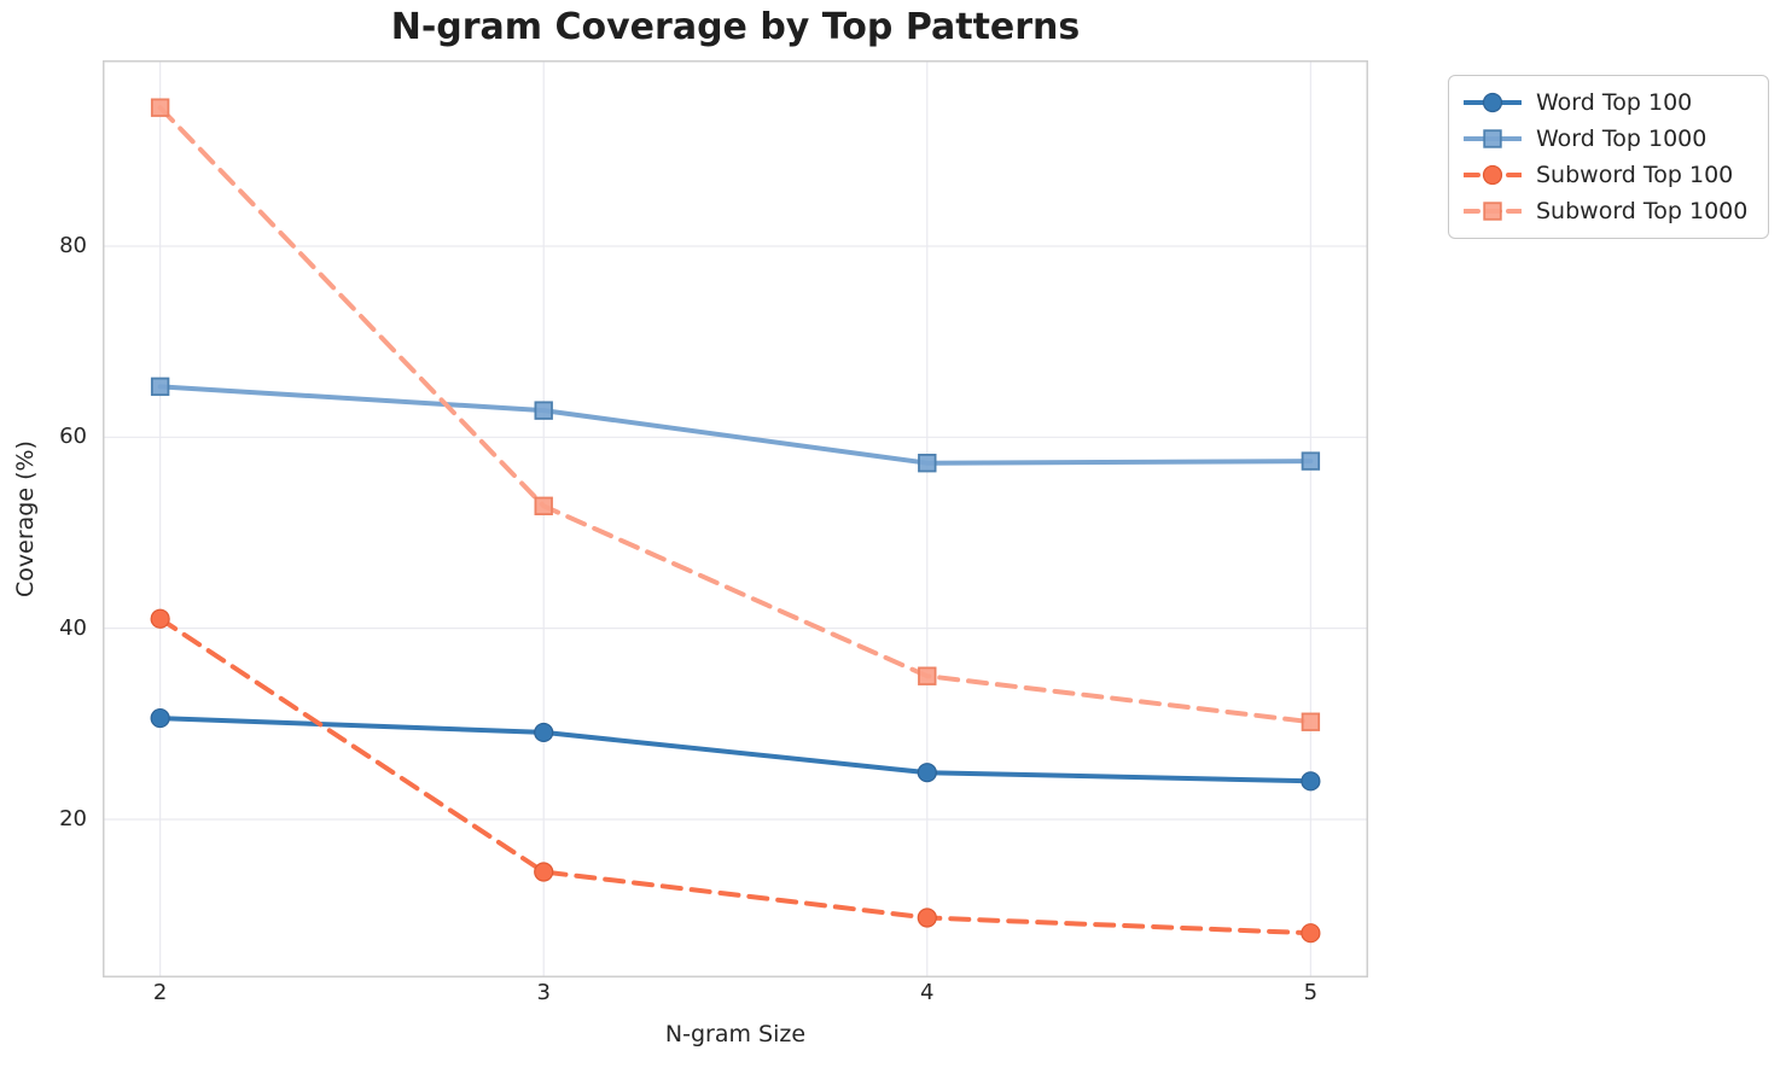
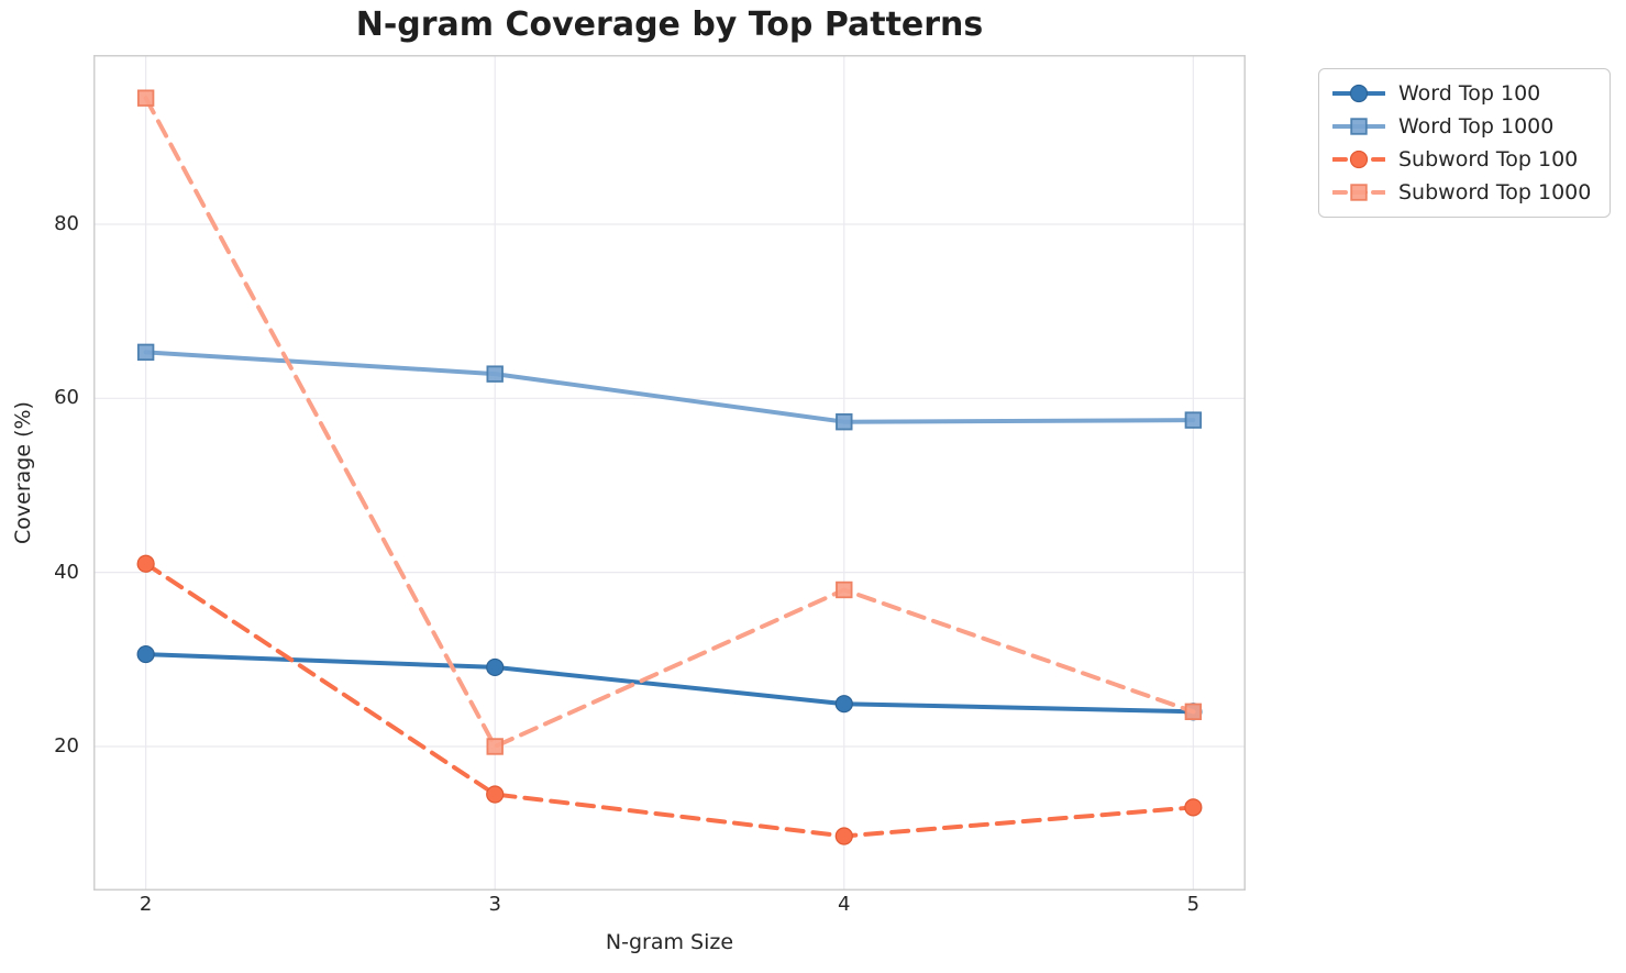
Subword Top 1000/3: 53 -> 20
Subword Top 1000/4: 35 -> 38
Subword Top 100/5: 8 -> 13
Subword Top 1000/5: 30 -> 24
